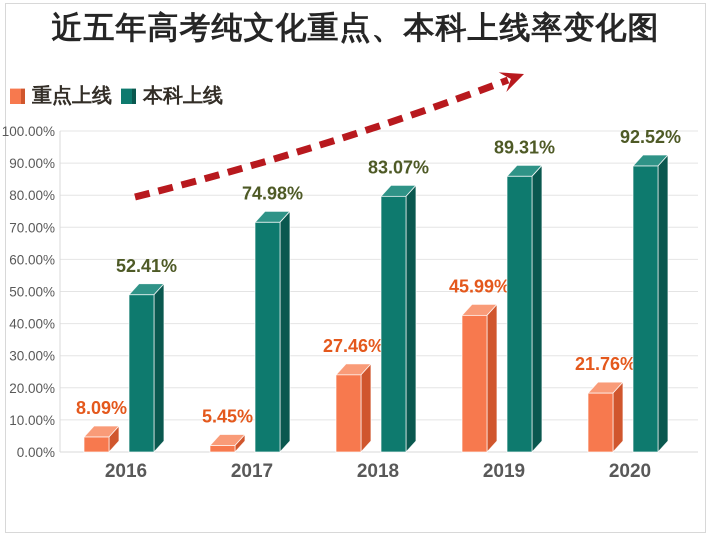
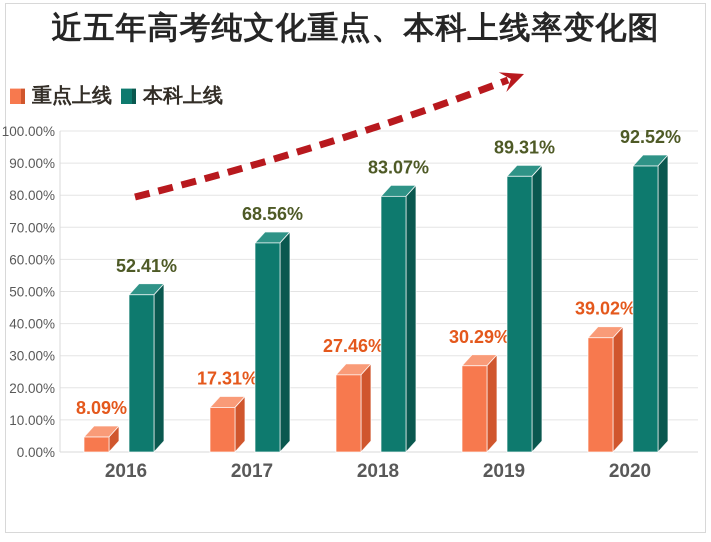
重点上线/2017: 5.45% -> 17.31%
本科上线/2017: 74.98% -> 68.56%
重点上线/2019: 45.99% -> 30.29%
重点上线/2020: 21.76% -> 39.02%
